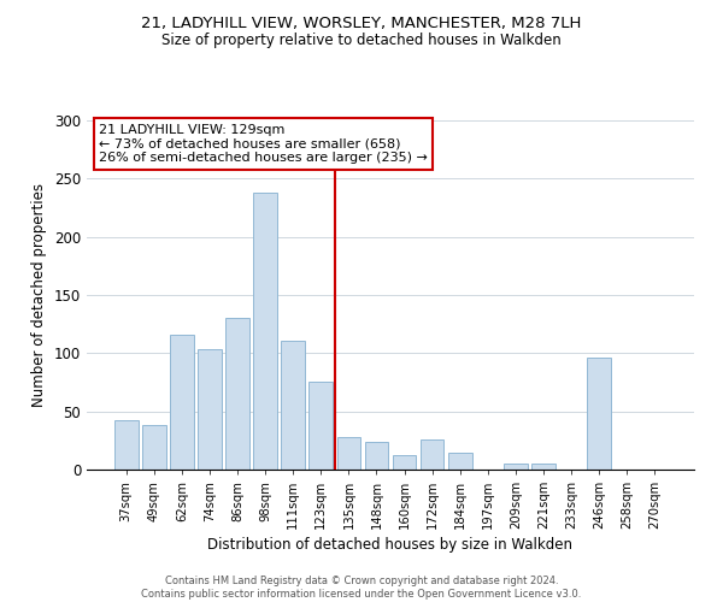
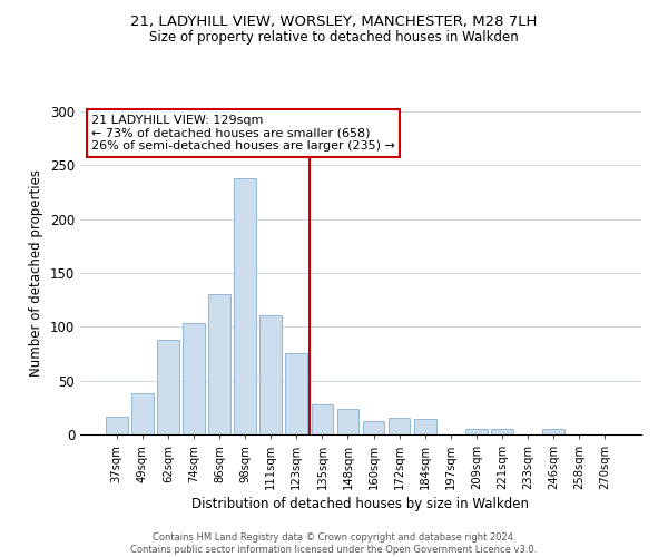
37sqm: 42 -> 17
62sqm: 116 -> 88
172sqm: 26 -> 16
246sqm: 96 -> 5
